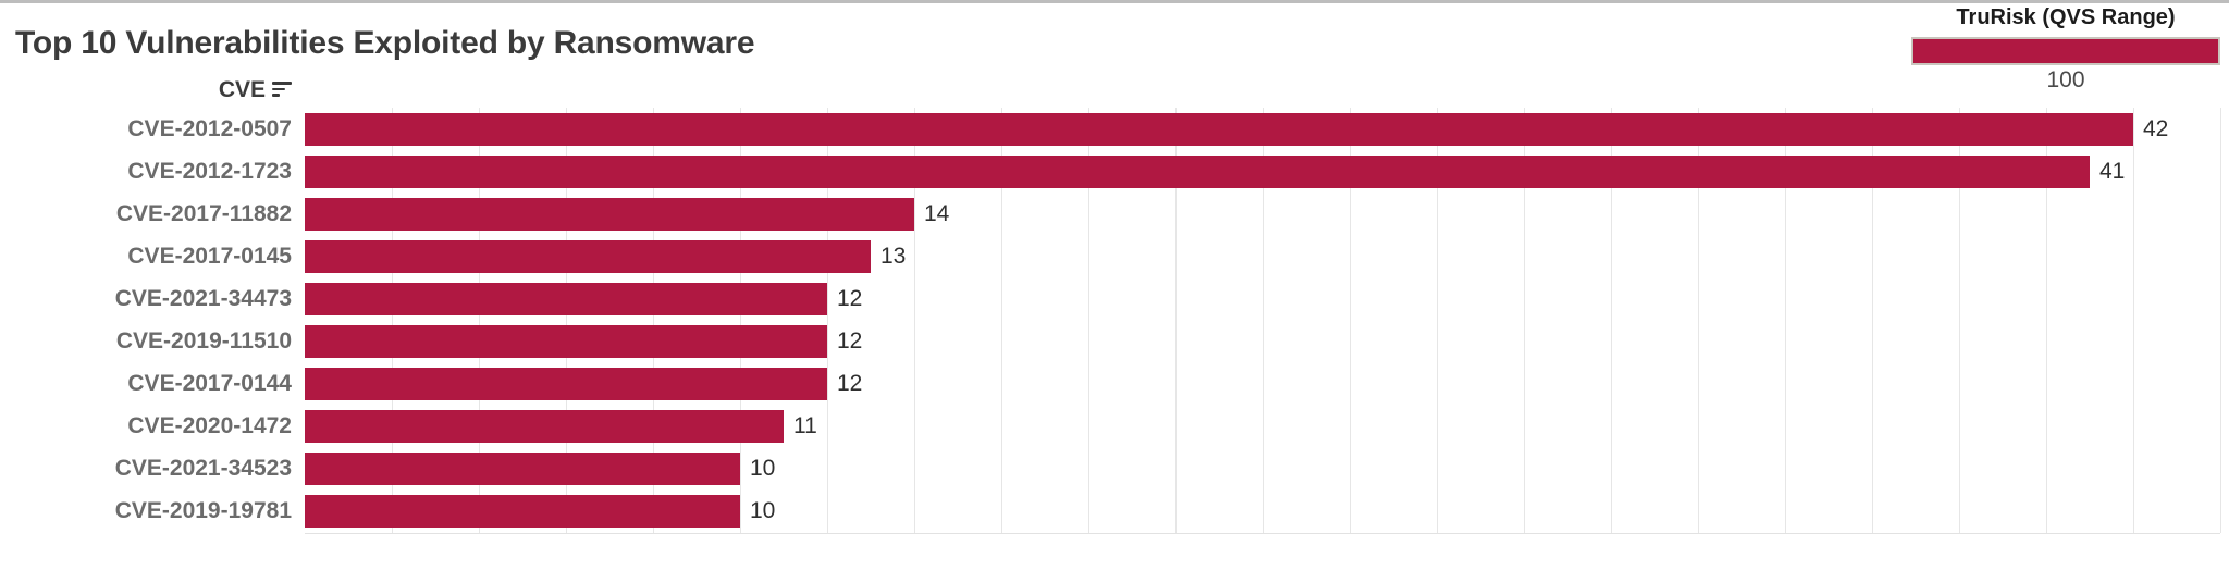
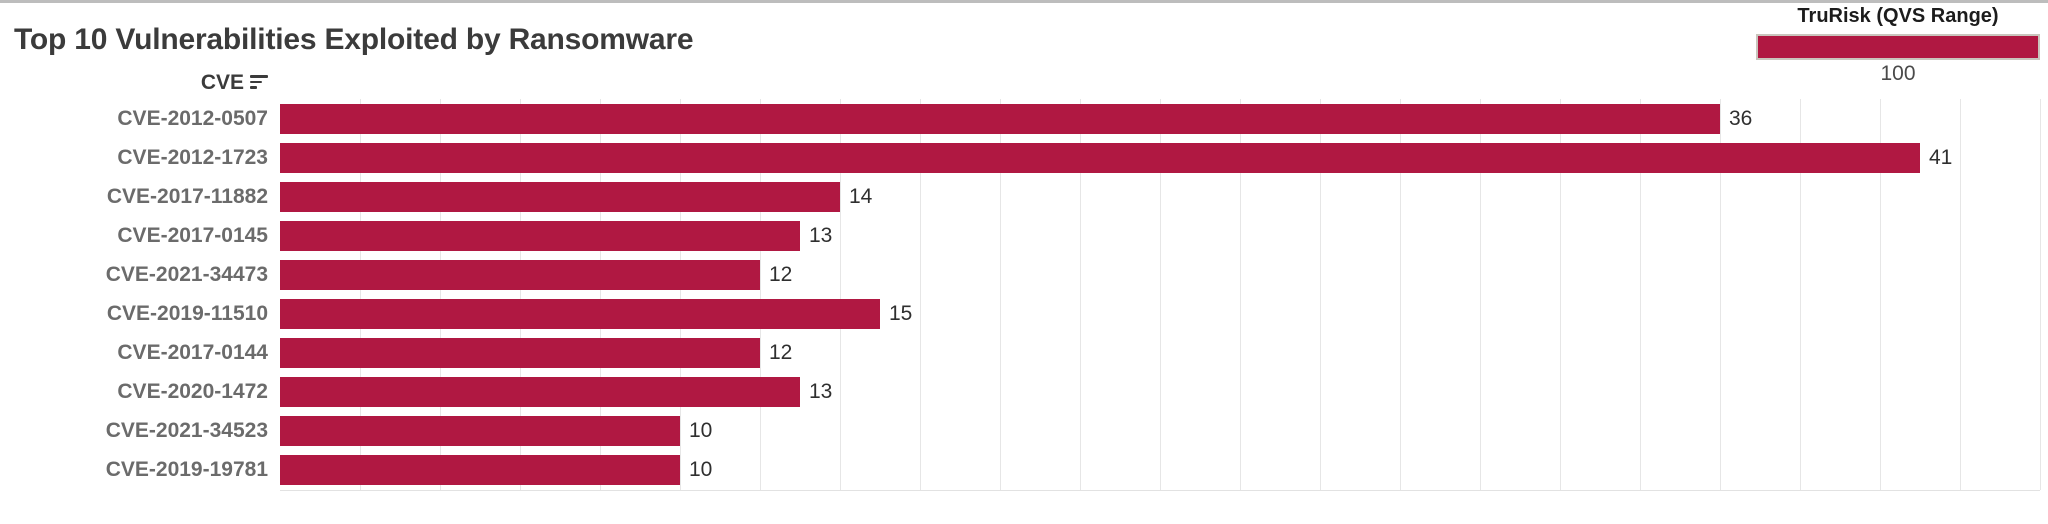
CVE-2012-0507: 42 -> 36
CVE-2019-11510: 12 -> 15
CVE-2020-1472: 11 -> 13
